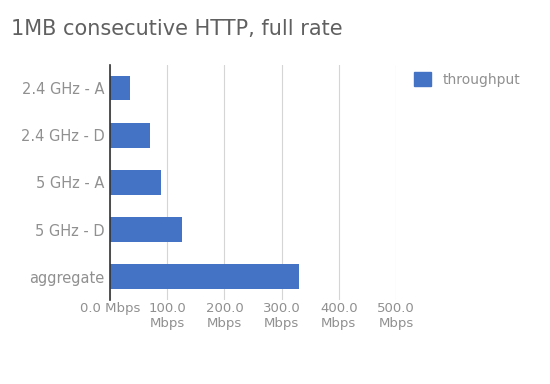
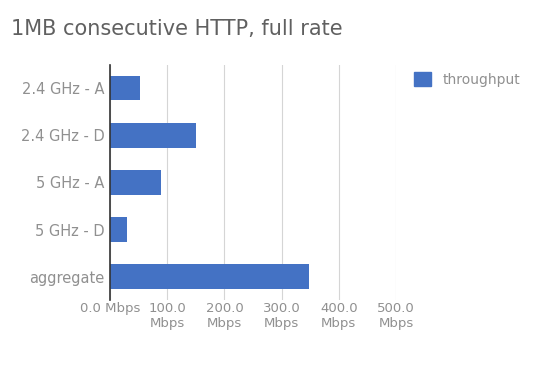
2.4 GHz - A: 35
Mbps -> 52
Mbps
2.4 GHz - D: 70
Mbps -> 150
Mbps
5 GHz - D: 125
Mbps -> 30
Mbps
aggregate: 330
Mbps -> 348
Mbps
